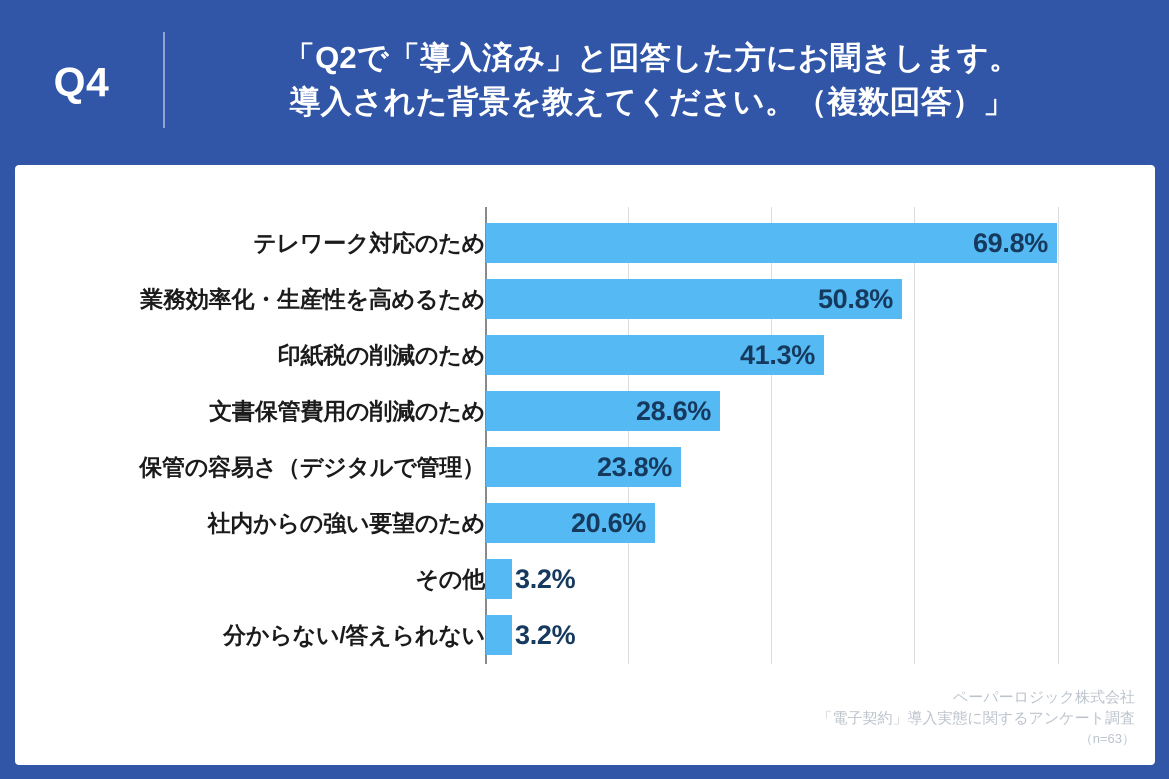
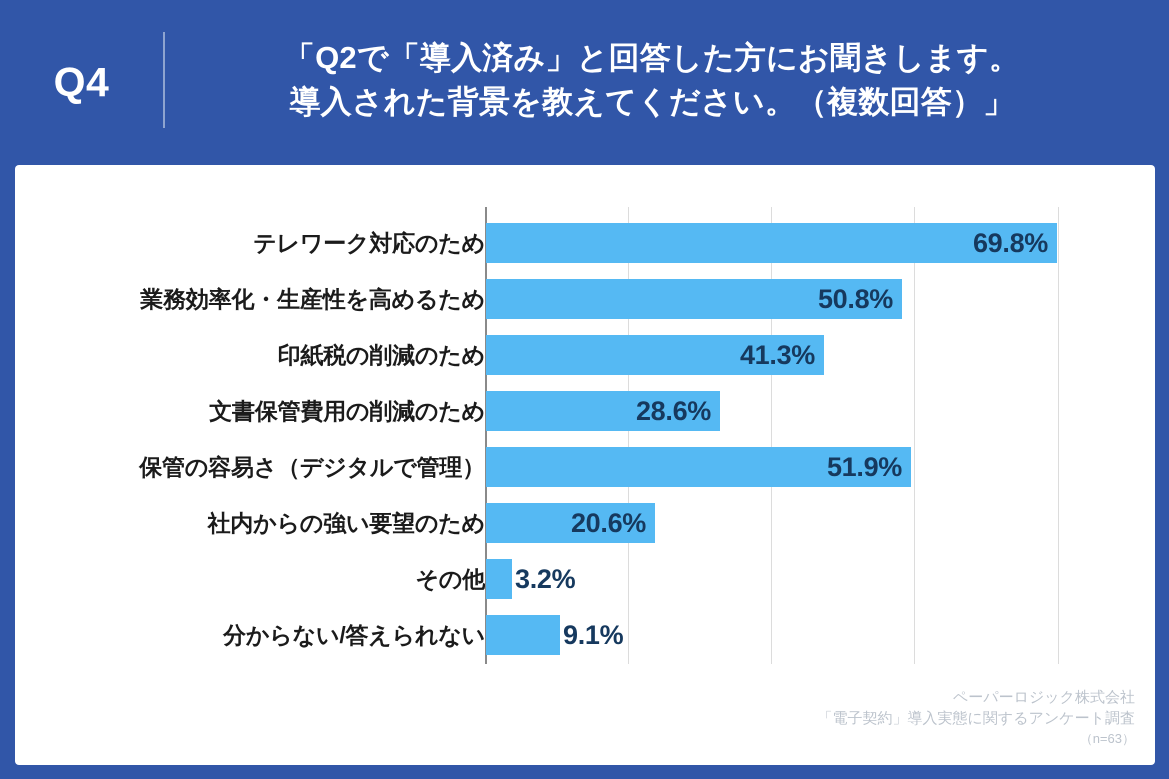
保管の容易さ（デジタルで管理）: 23.8% -> 51.9%
分からない/答えられない: 3.2% -> 9.1%
